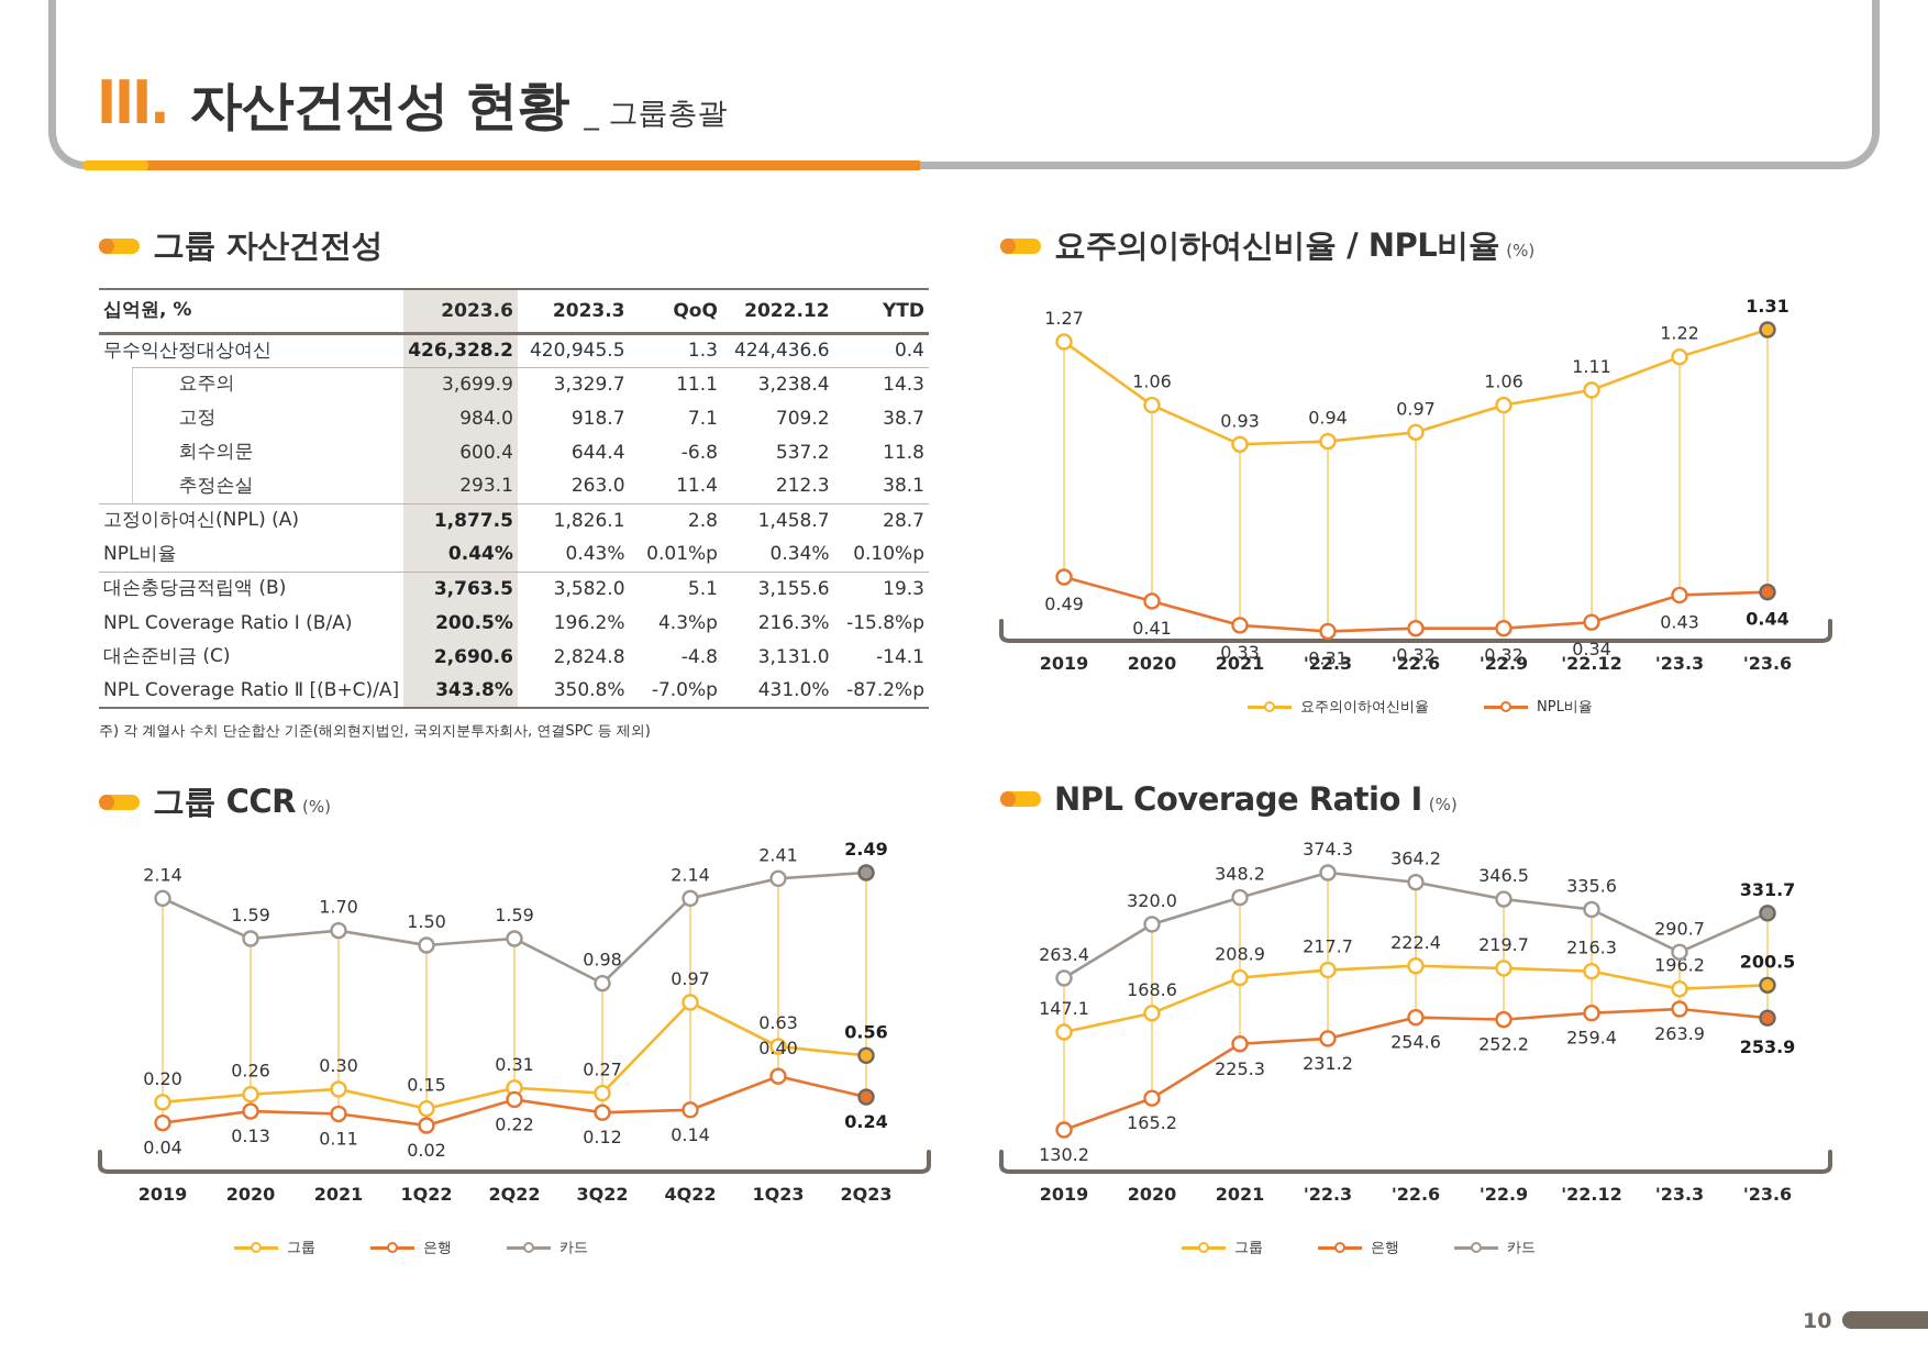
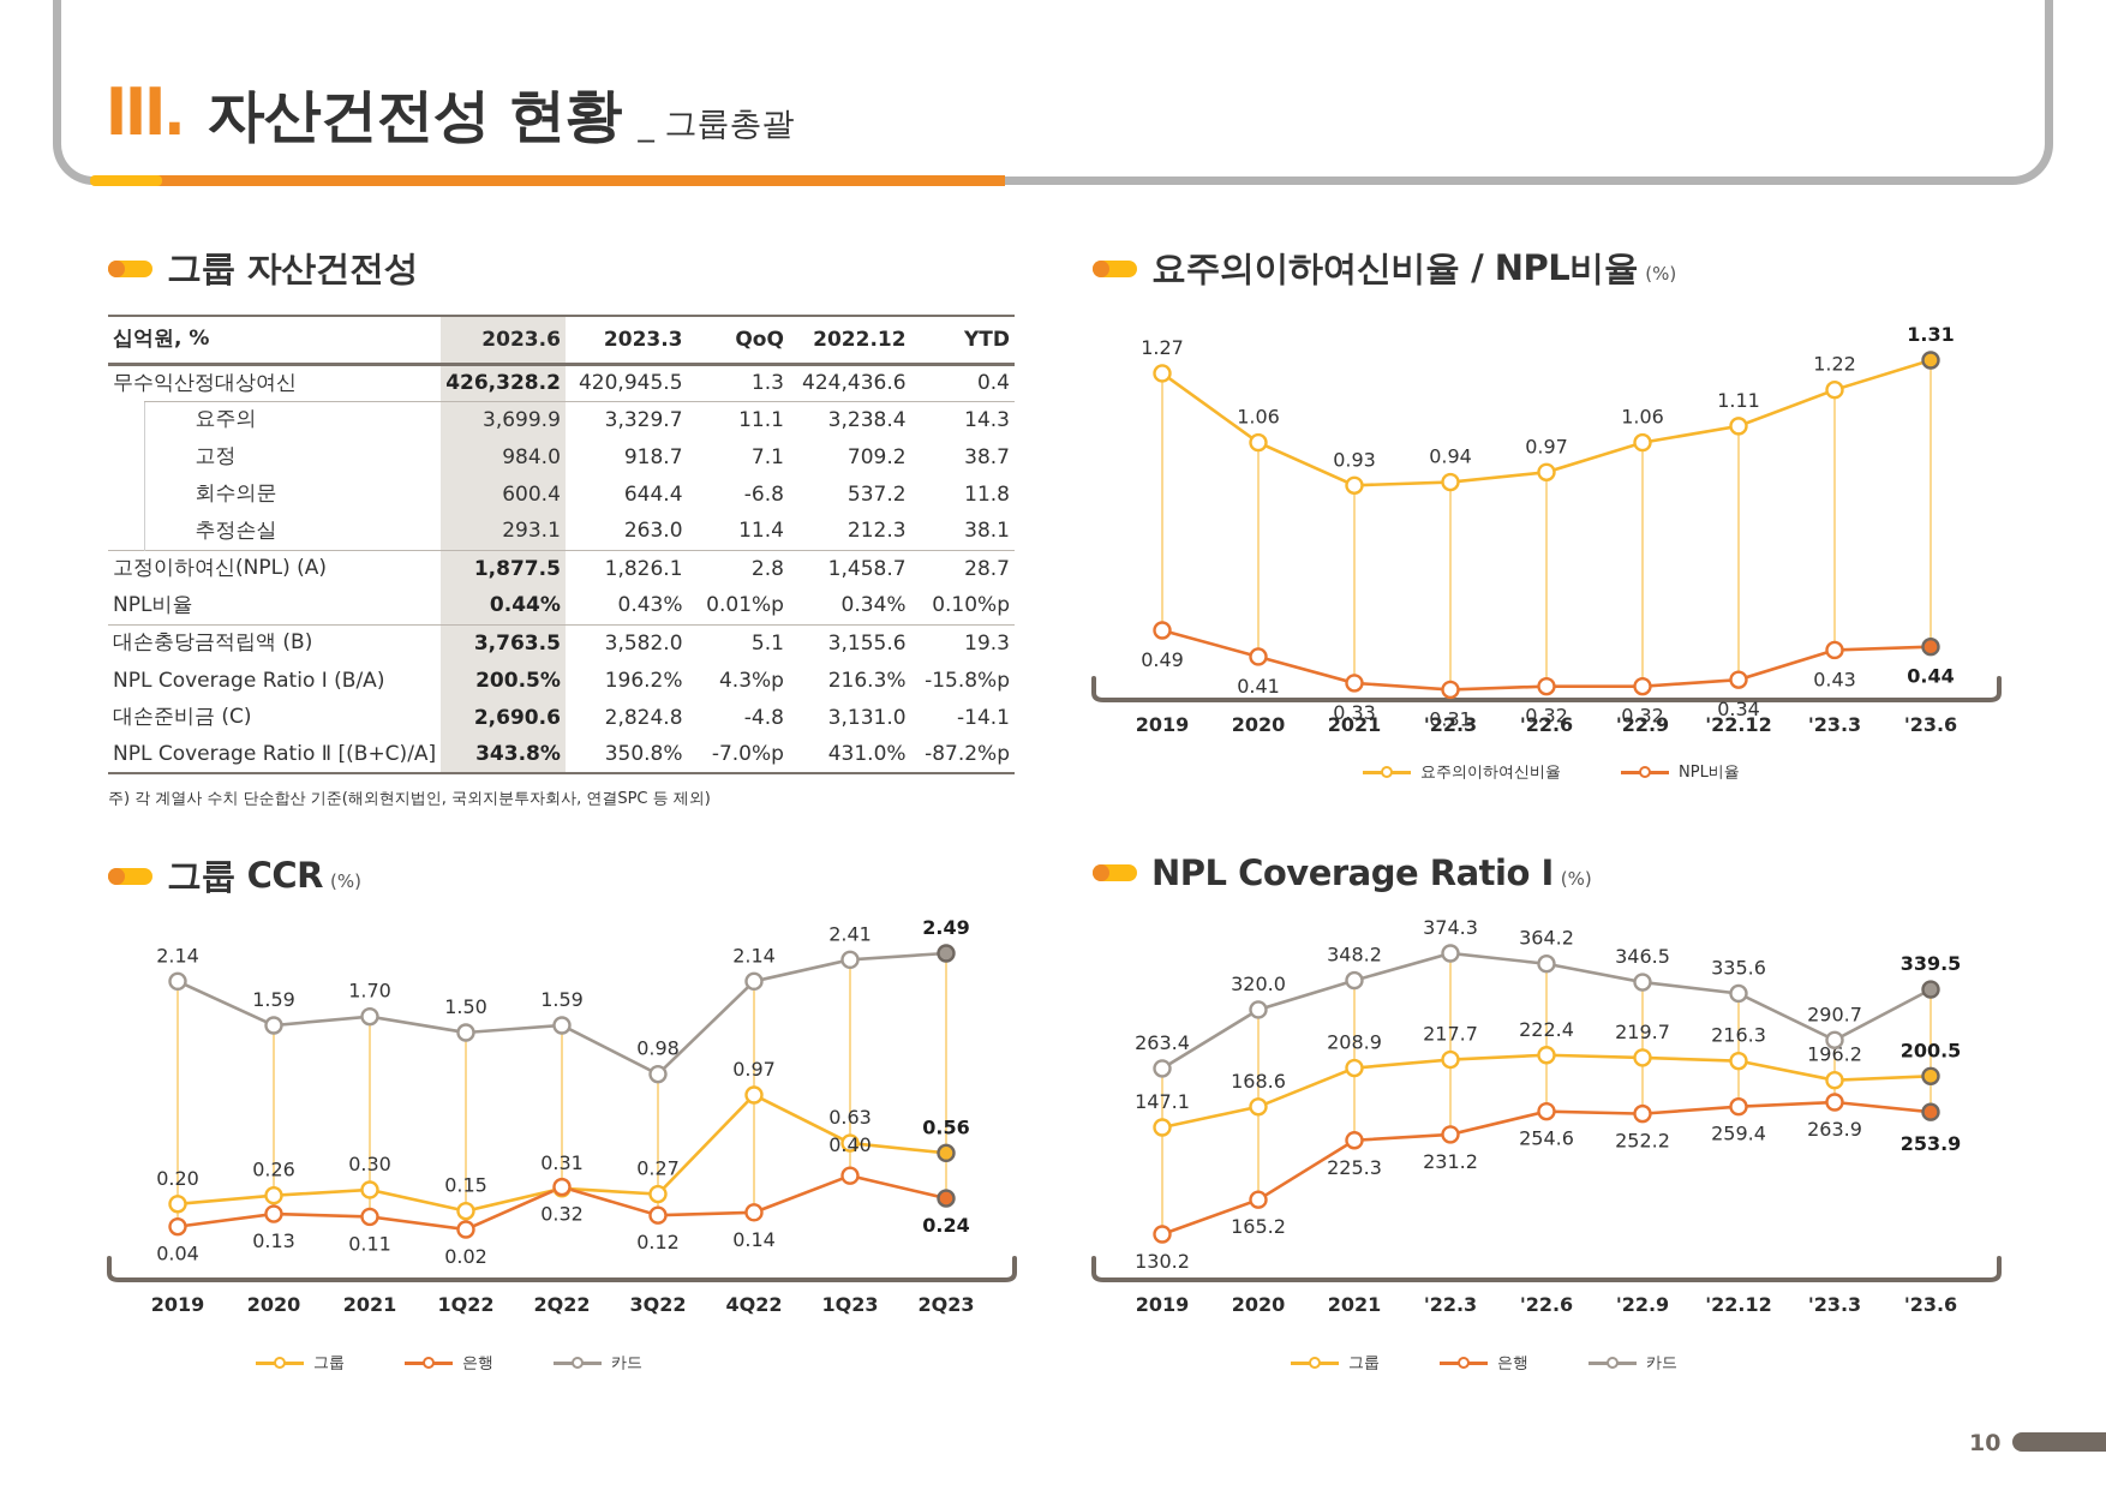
그룹 CCR/은행/2Q22: 0.22 -> 0.32
NPL Coverage Ratio Ⅰ/카드/'23.6: 331.7 -> 339.5
